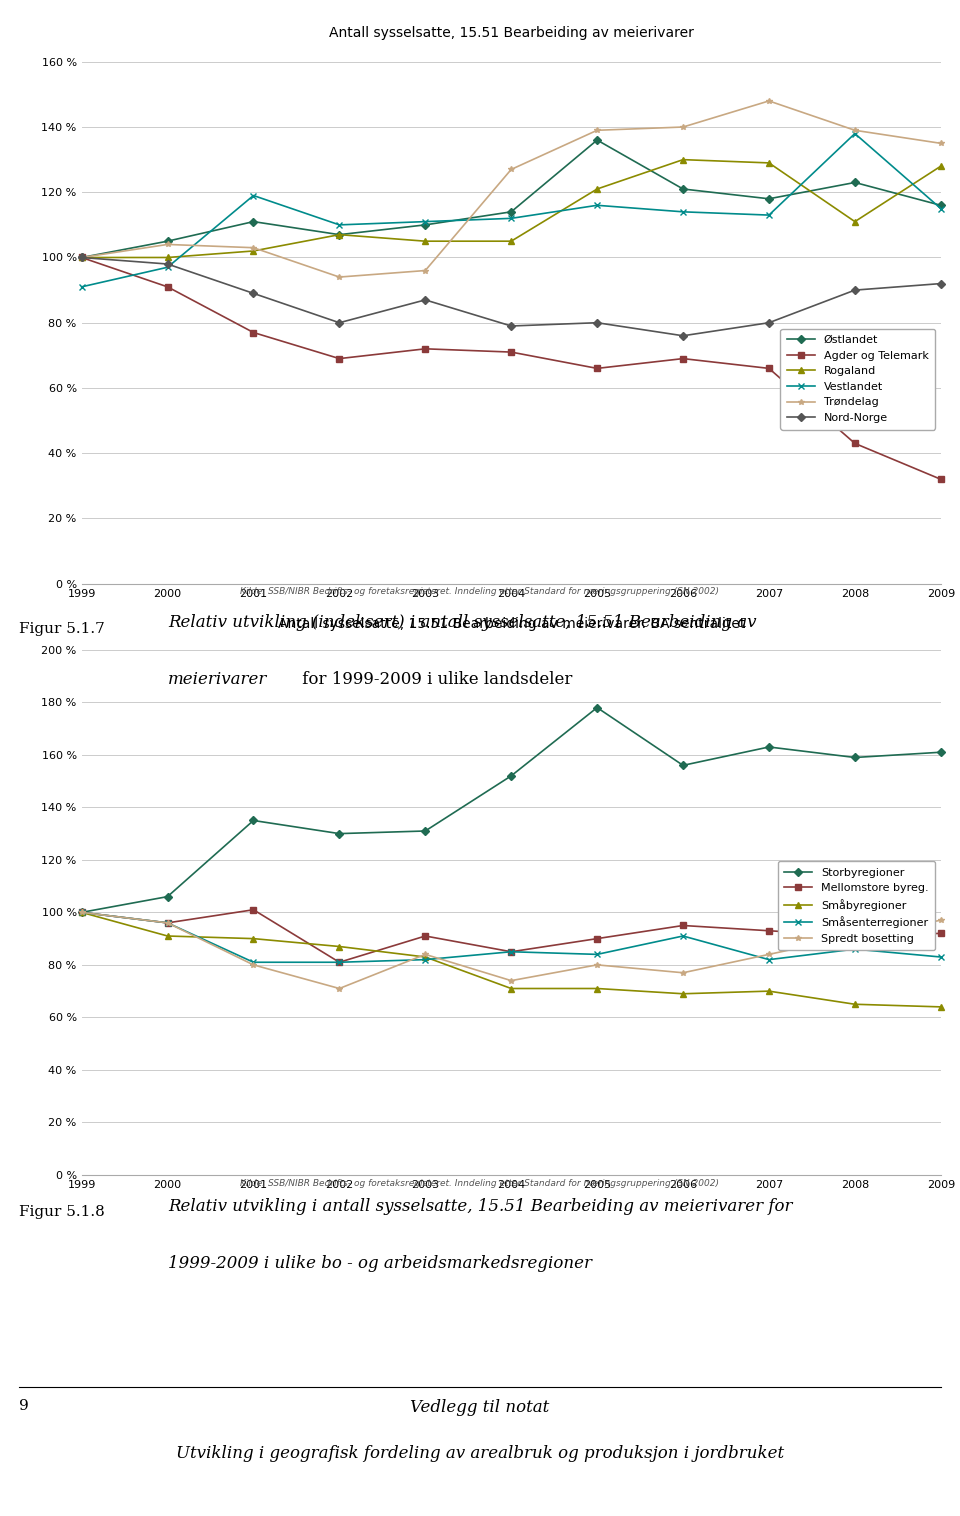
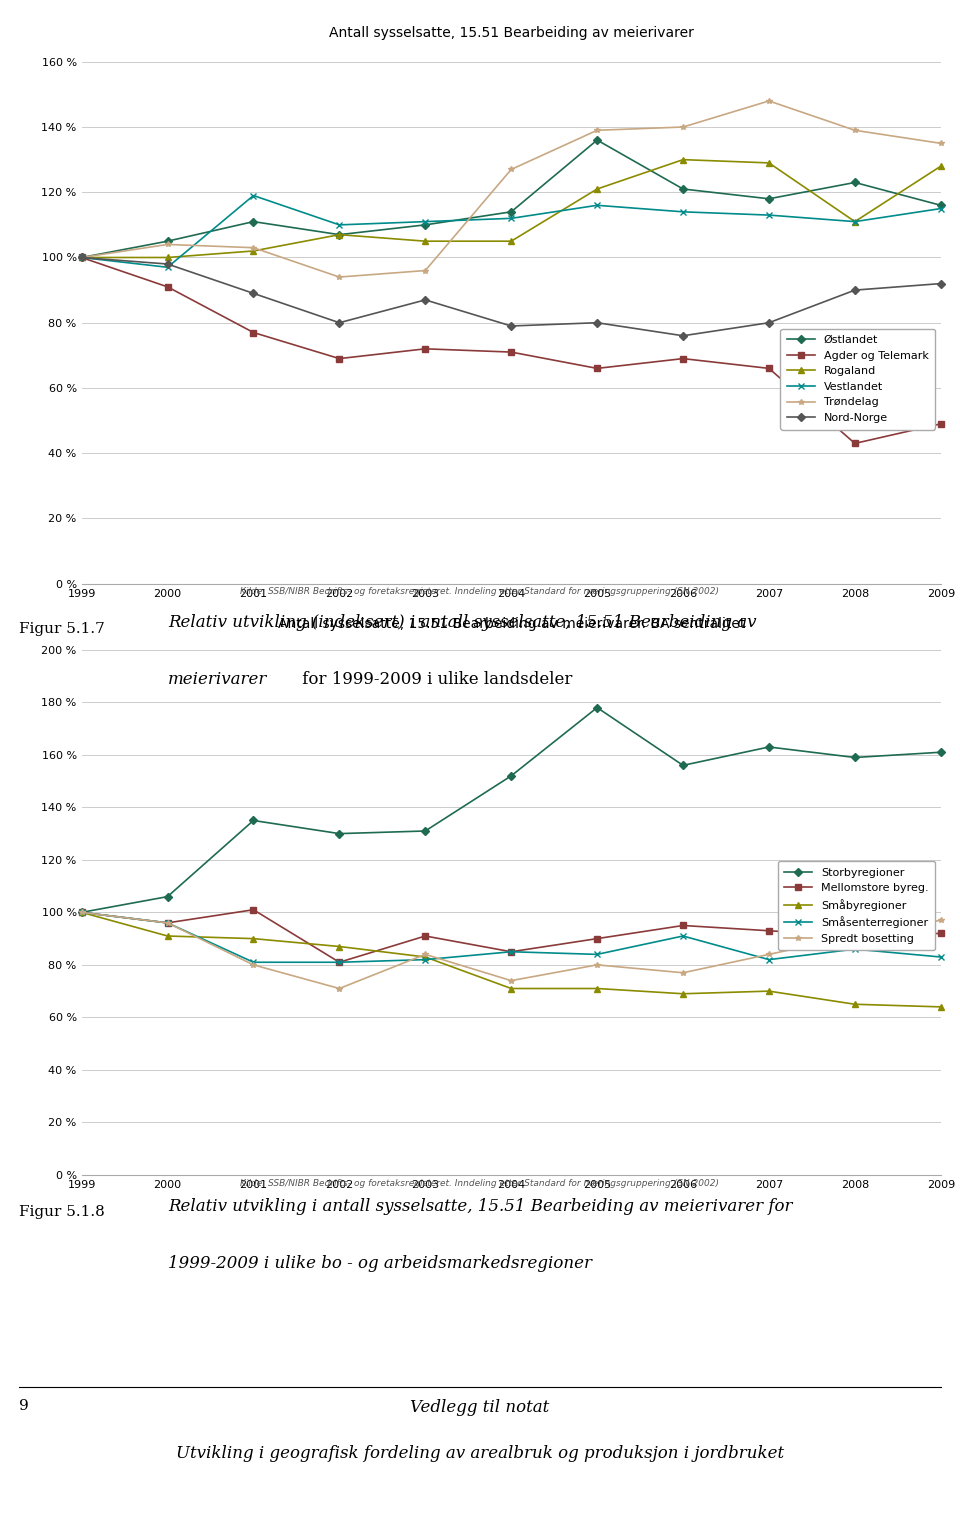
Antall sysselsatte, 15.51 Bearbeiding av meierivarer/Vestlandet/1999: 91 % -> 100 %
Antall sysselsatte, 15.51 Bearbeiding av meierivarer/Vestlandet/2008: 138 % -> 111 %
Antall sysselsatte, 15.51 Bearbeiding av meierivarer/Agder og Telemark/2009: 32 % -> 49 %
